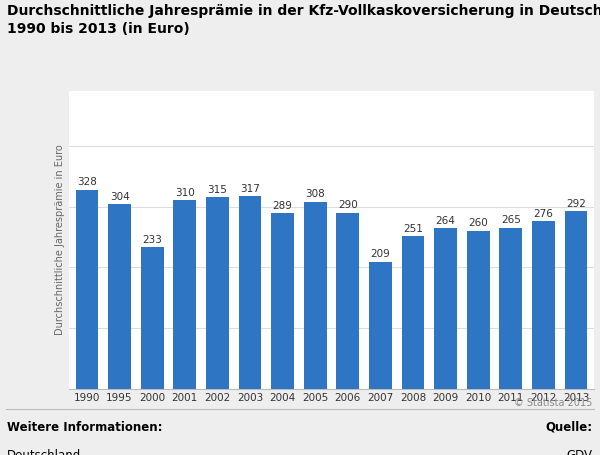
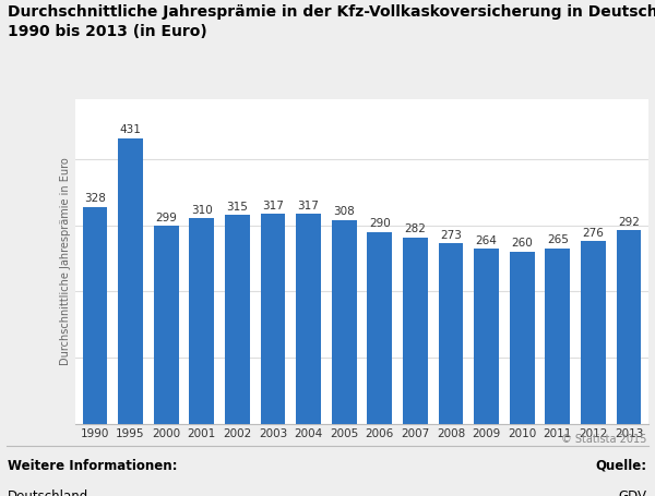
1995: 304 -> 431
2000: 233 -> 299
2004: 289 -> 317
2007: 209 -> 282
2008: 251 -> 273
